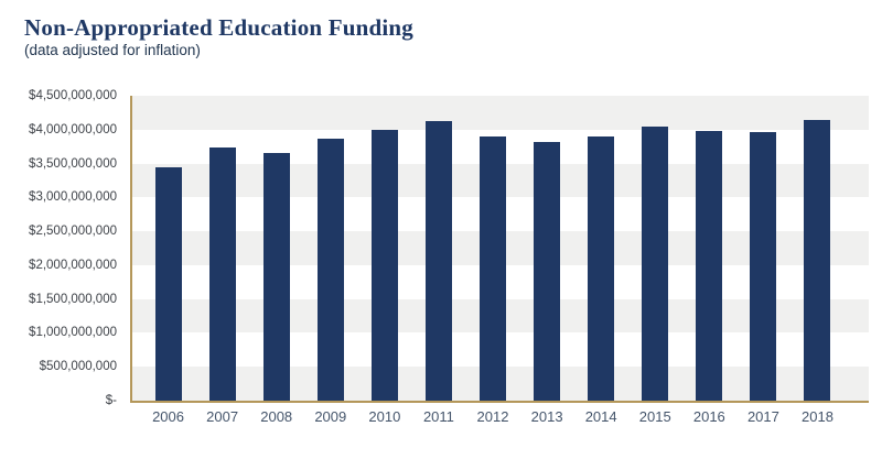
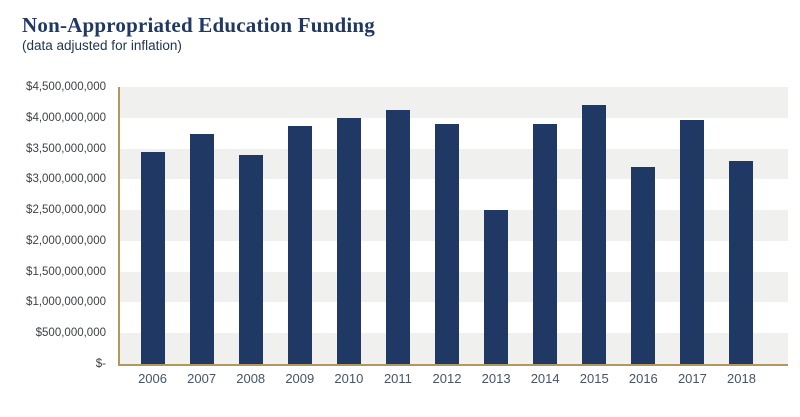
2008: $3600000000 -> $3400000000
2013: $3800000000 -> $2500000000
2015: $4000000000 -> $4200000000
2016: $4000000000 -> $3200000000
2018: $4100000000 -> $3300000000
